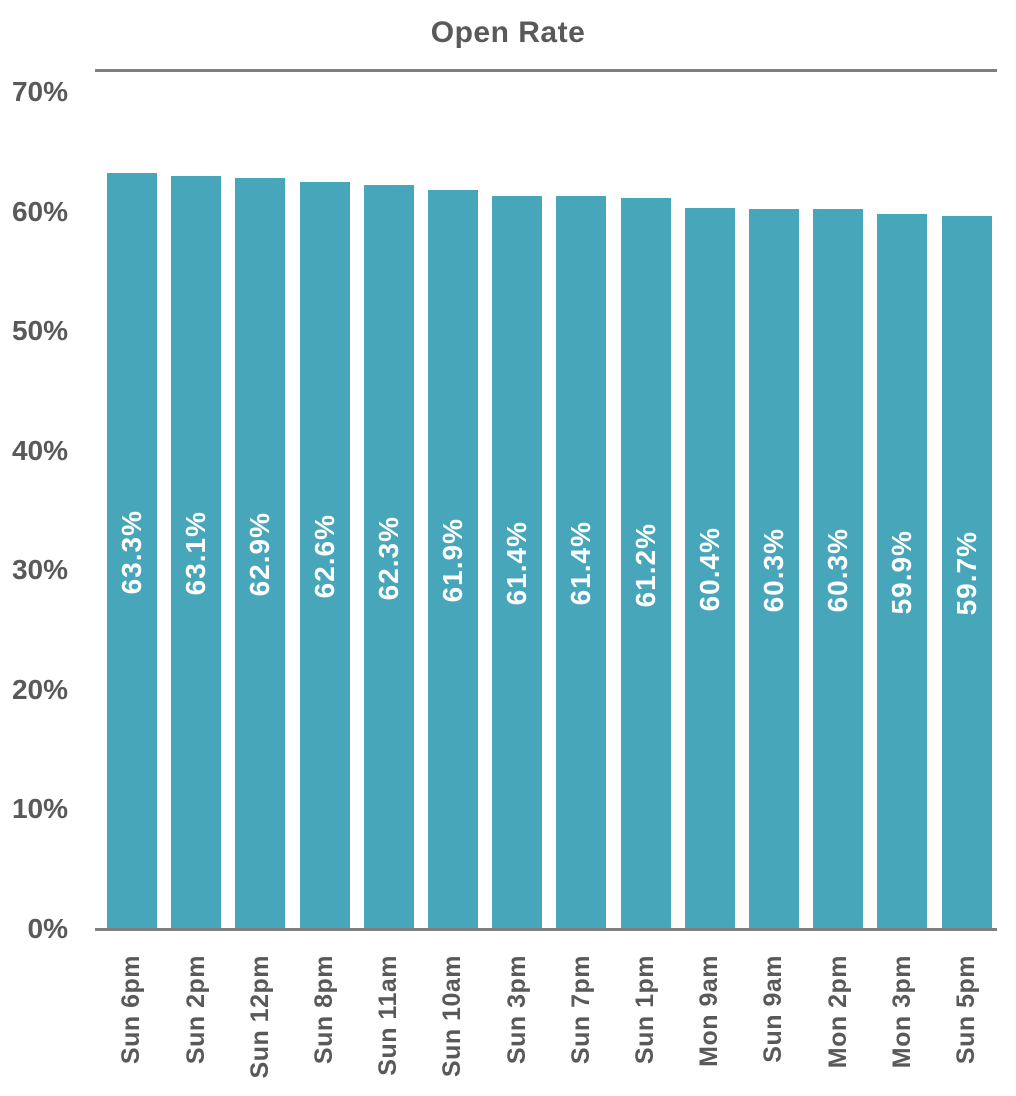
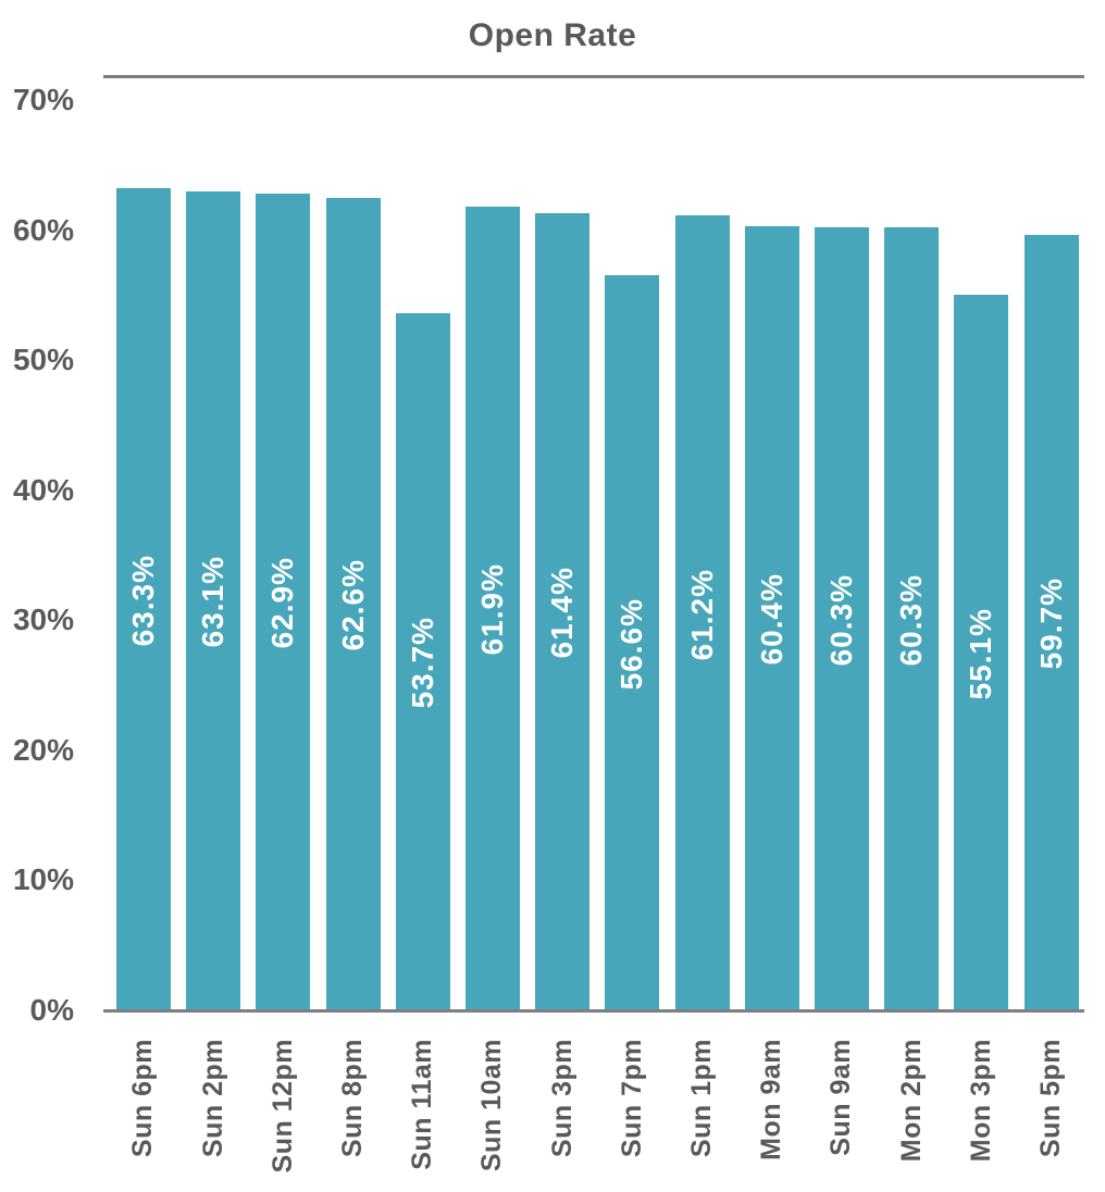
Sun 11am: 62.3% -> 53.7%
Sun 7pm: 61.4% -> 56.6%
Mon 3pm: 59.9% -> 55.1%
